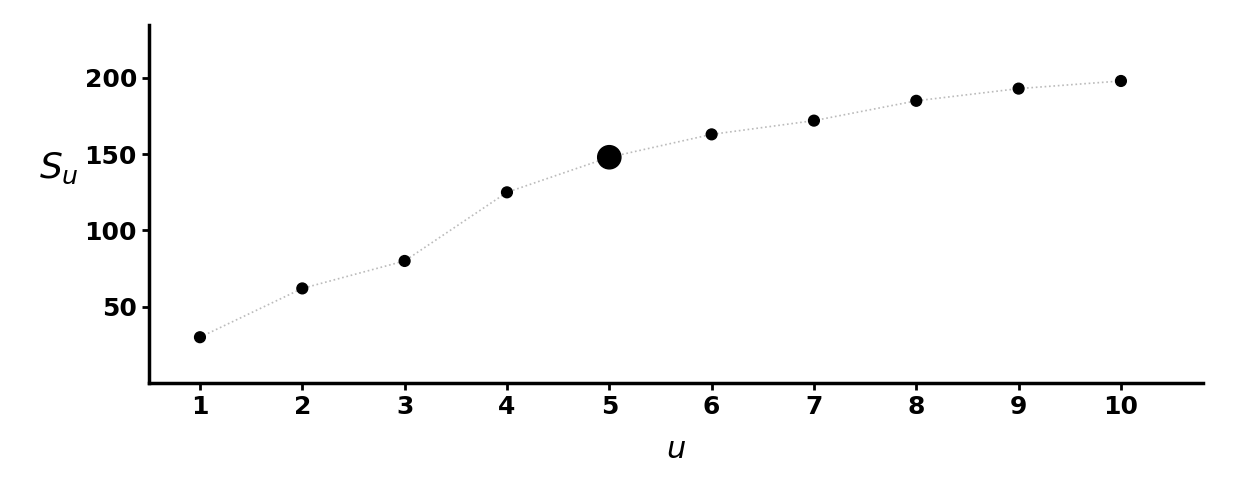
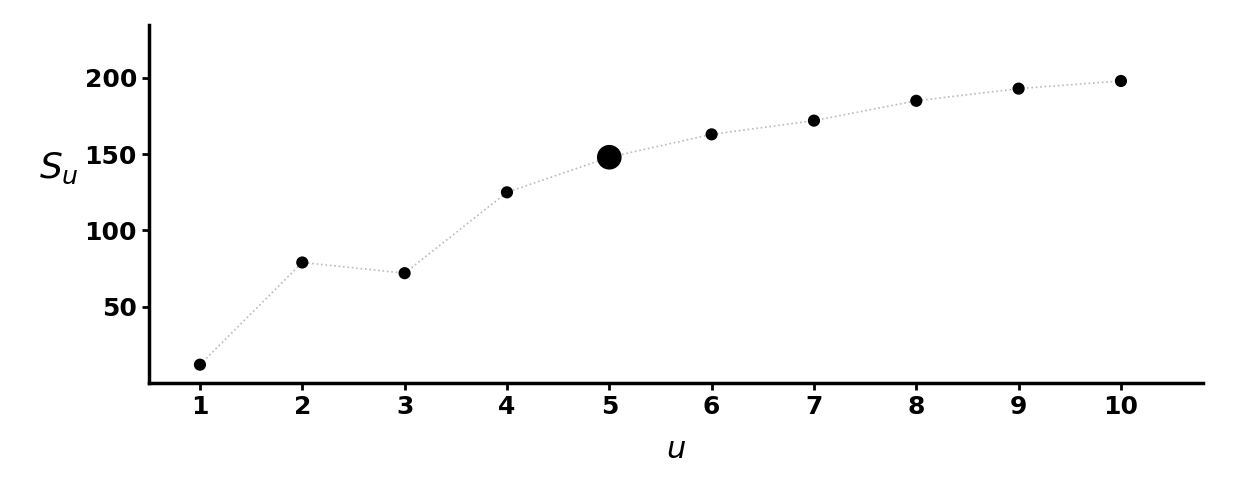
1: 30 -> 12
2: 62 -> 79
3: 80 -> 72
